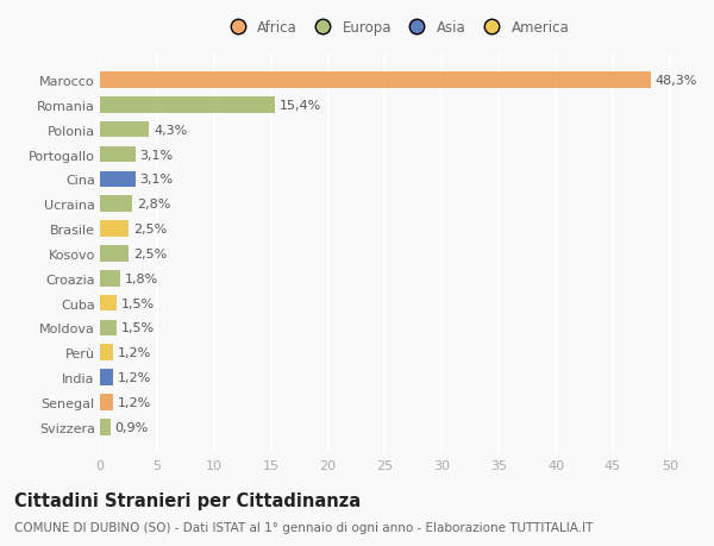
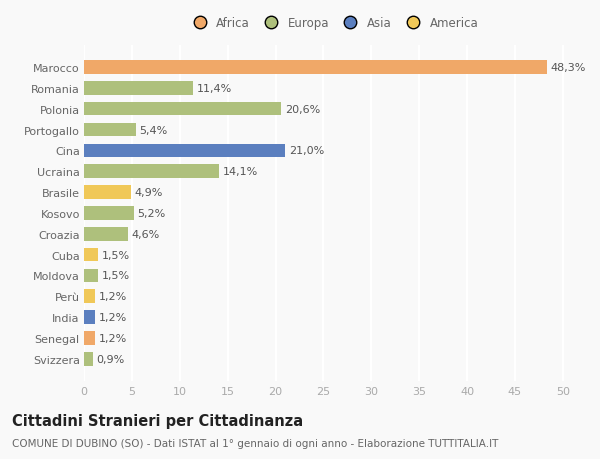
Romania: 15,4% -> 11,4%
Polonia: 4,3% -> 20,6%
Portogallo: 3,1% -> 5,4%
Cina: 3,1% -> 21,0%
Ucraina: 2,8% -> 14,1%
Brasile: 2,5% -> 4,9%
Kosovo: 2,5% -> 5,2%
Croazia: 1,8% -> 4,6%
